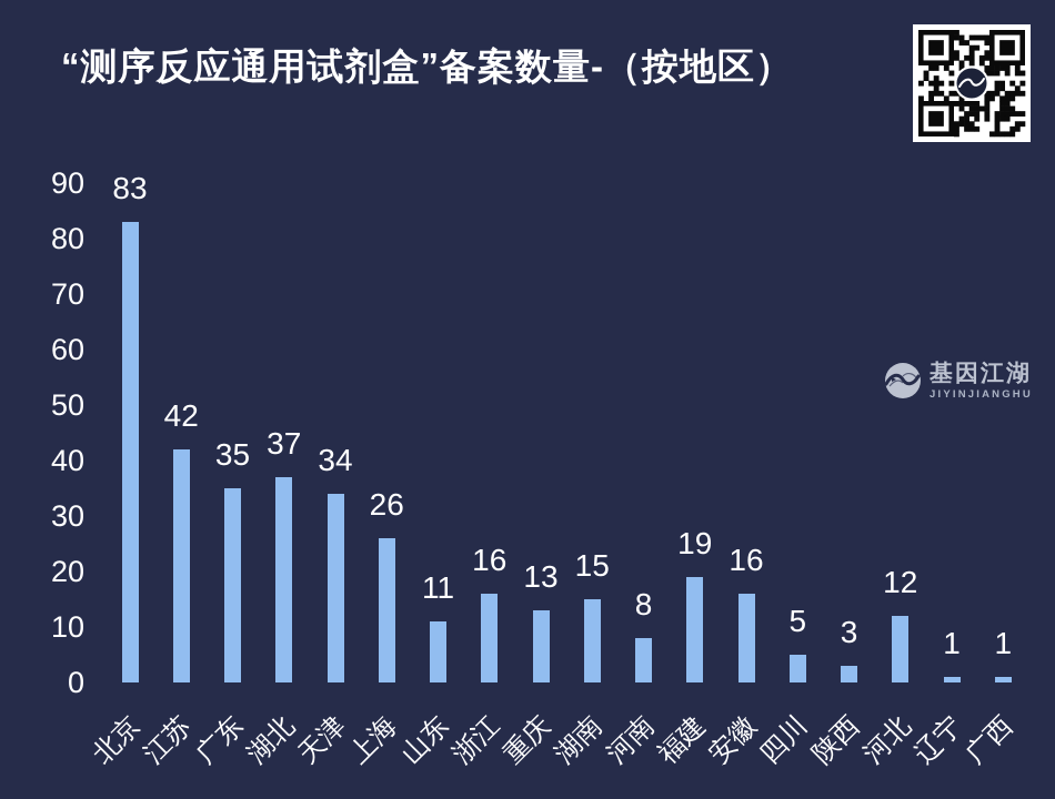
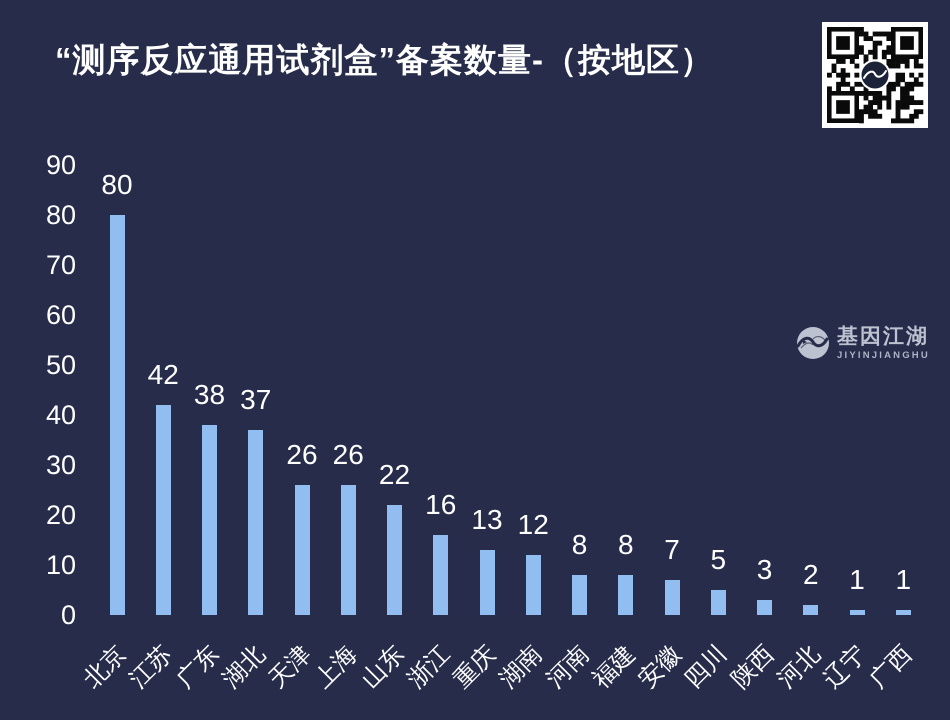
北京: 83 -> 80
广东: 35 -> 38
天津: 34 -> 26
山东: 11 -> 22
湖南: 15 -> 12
福建: 19 -> 8
安徽: 16 -> 7
河北: 12 -> 2
